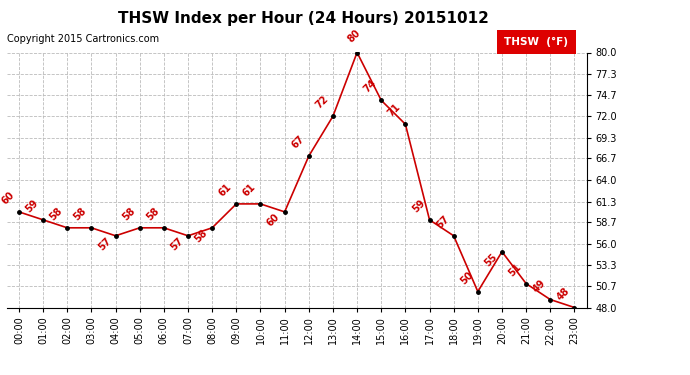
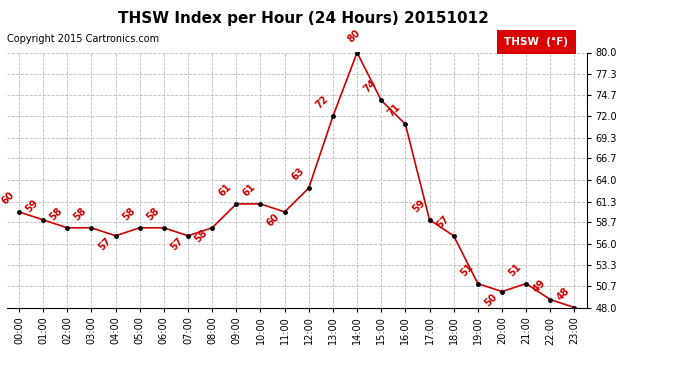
12:00: 67 -> 63
19:00: 50 -> 51
20:00: 55 -> 50
